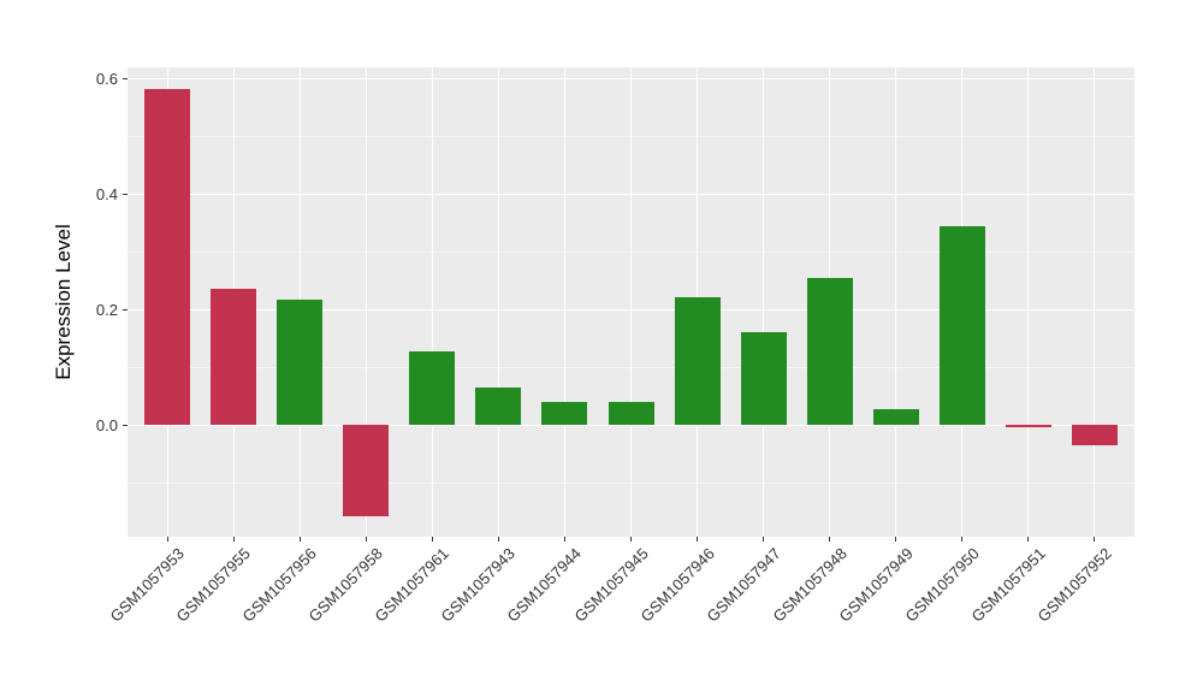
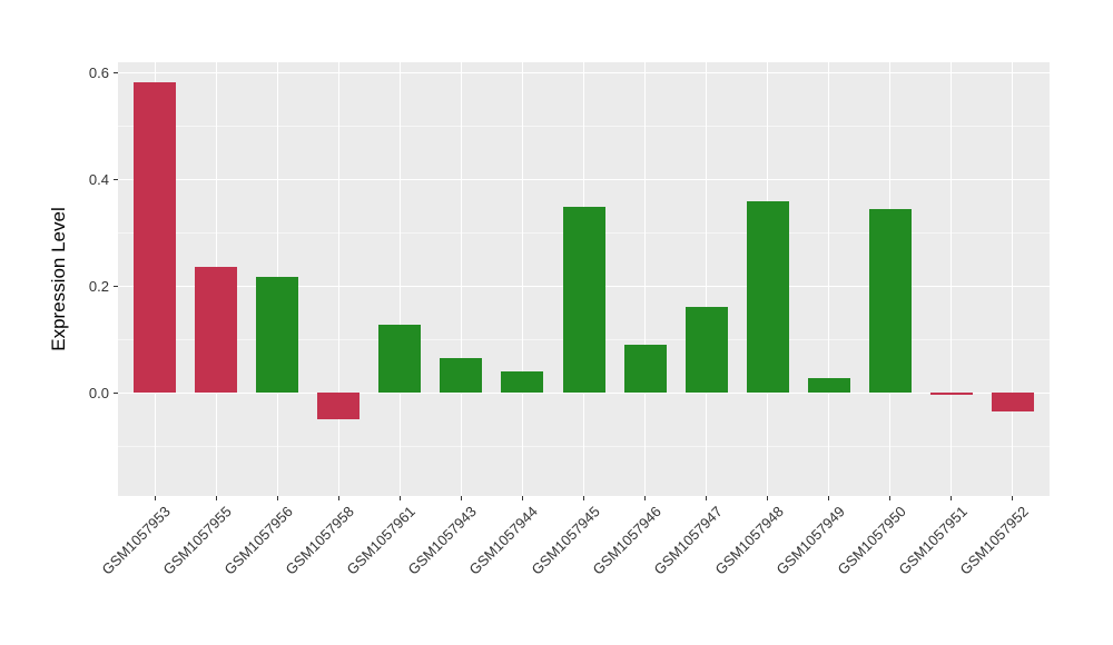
GSM1057958: -0.16 -> -0.05
GSM1057945: 0.04 -> 0.35
GSM1057946: 0.22 -> 0.09
GSM1057948: 0.26 -> 0.36
